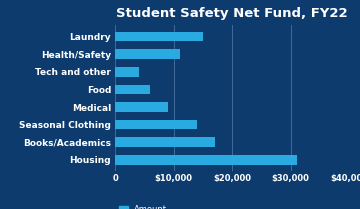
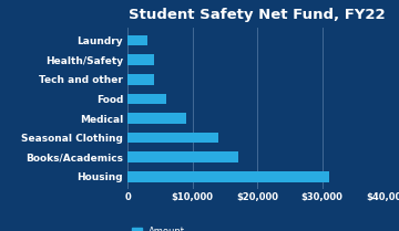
Laundry: $15,000 -> $3,000
Health/Safety: $11,000 -> $4,000
